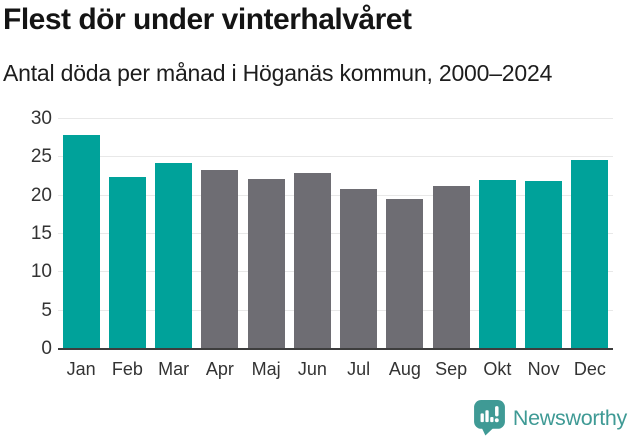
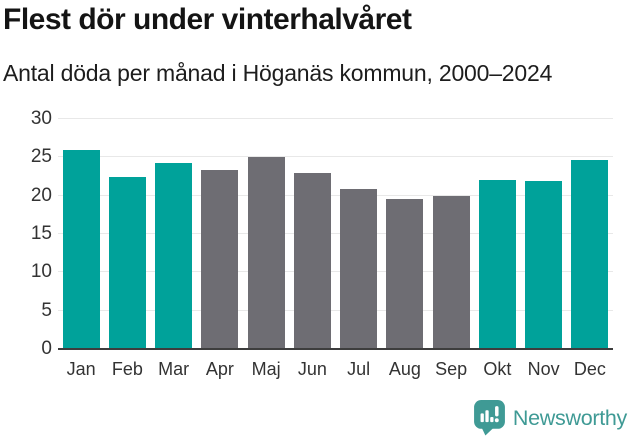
Jan: 28 -> 26
Maj: 22 -> 25
Sep: 21 -> 20
